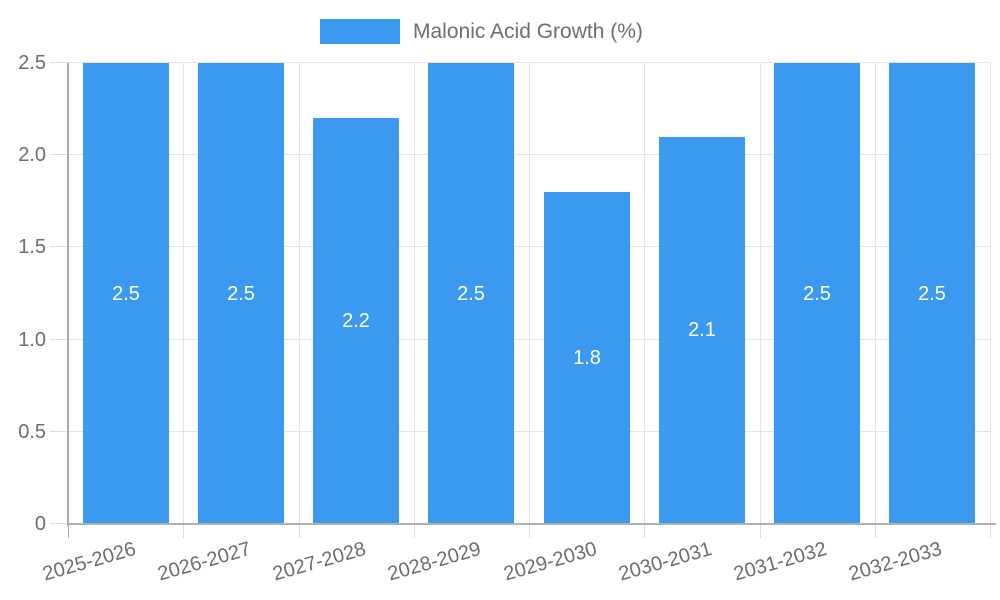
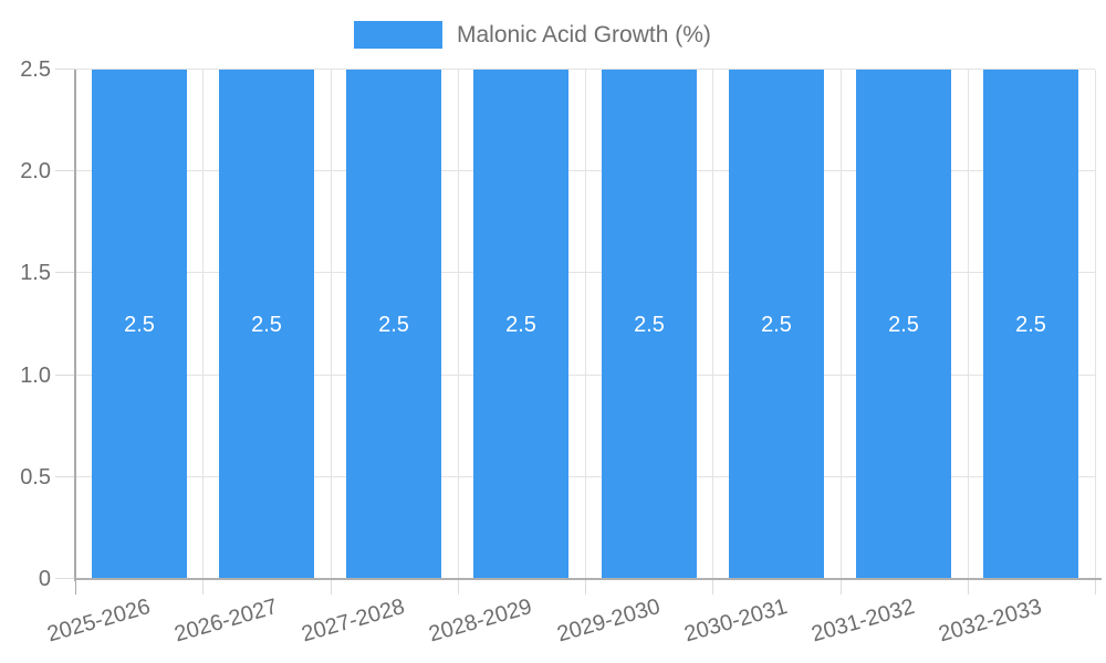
2027-2028: 2.2 -> 2.5
2029-2030: 1.8 -> 2.5
2030-2031: 2.1 -> 2.5
